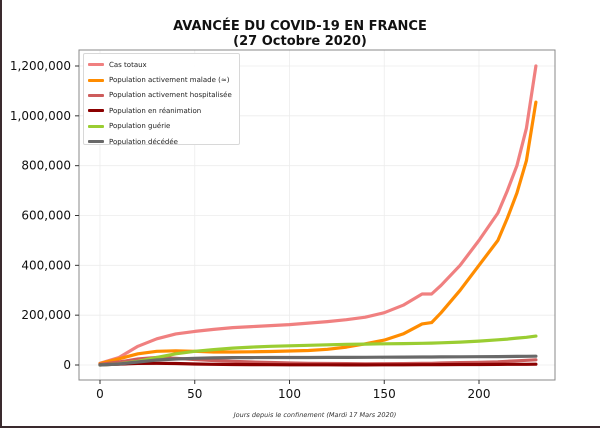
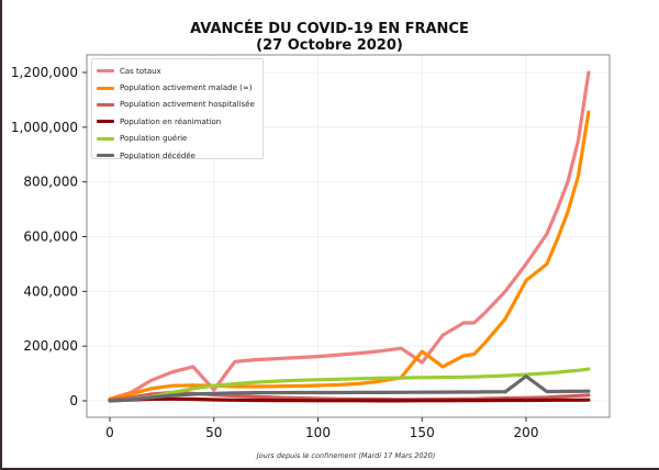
Cas totaux/50: 140000 -> 40000
Cas totaux/150: 210000 -> 140000
Population activement malade (≈)/150: 100000 -> 180000
Population activement malade (≈)/200: 400000 -> 440000
Population décédée/200: 30000 -> 90000
